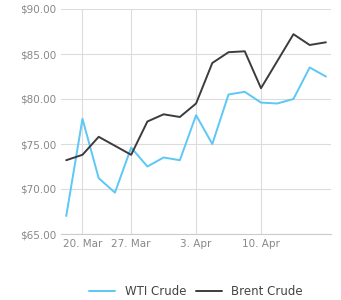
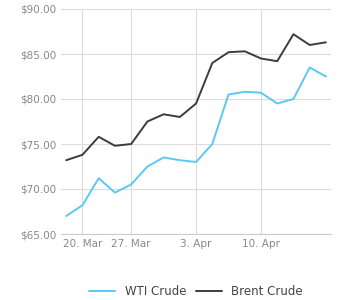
WTI Crude/20. Mar: $77.8 -> $68.2
WTI Crude/27. Mar: $74.6 -> $70.5
Brent Crude/27. Mar: $73.8 -> $75.0
WTI Crude/3. Apr: $78.2 -> $73.0
WTI Crude/10. Apr: $79.6 -> $80.7
Brent Crude/10. Apr: $81.2 -> $84.5
